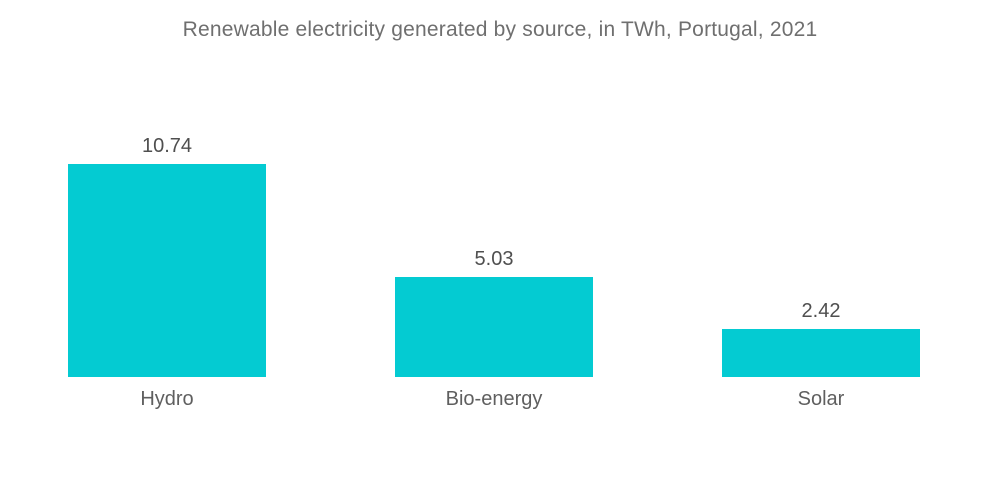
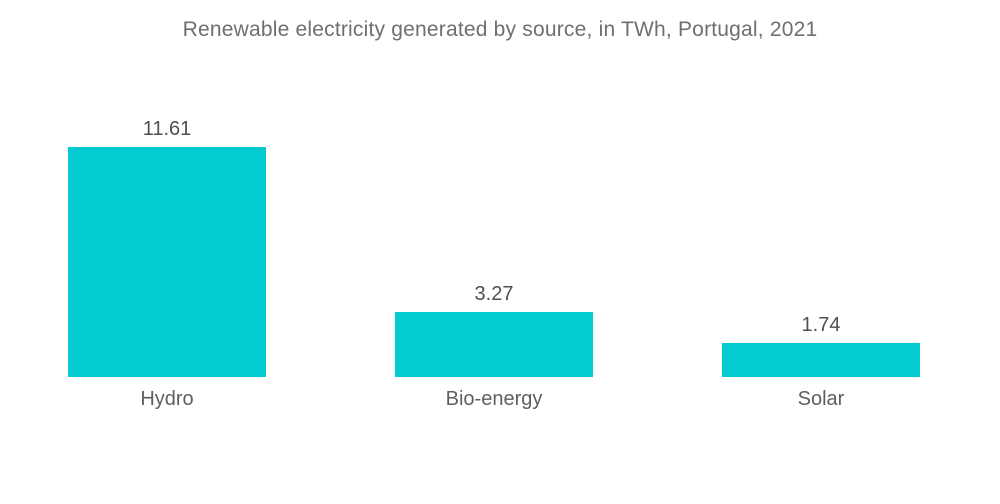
Hydro: 10.74 -> 11.61
Bio-energy: 5.03 -> 3.27
Solar: 2.42 -> 1.74
